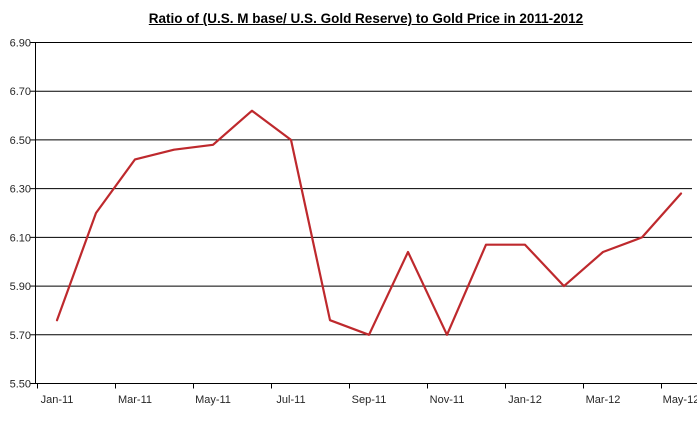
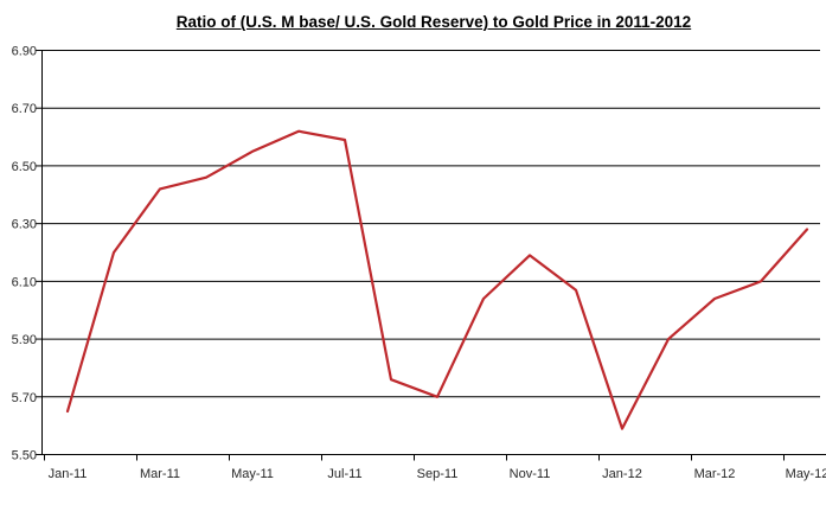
Jan-11: 5.76 -> 5.65
May-11: 6.48 -> 6.55
Jul-11: 6.50 -> 6.59
Nov-11: 5.70 -> 6.19
Jan-12: 6.07 -> 5.59
